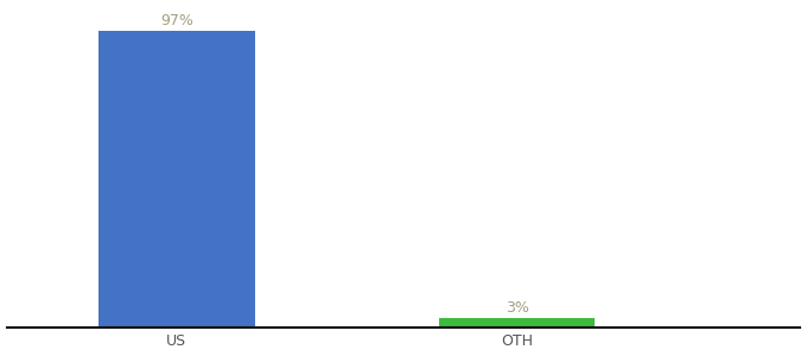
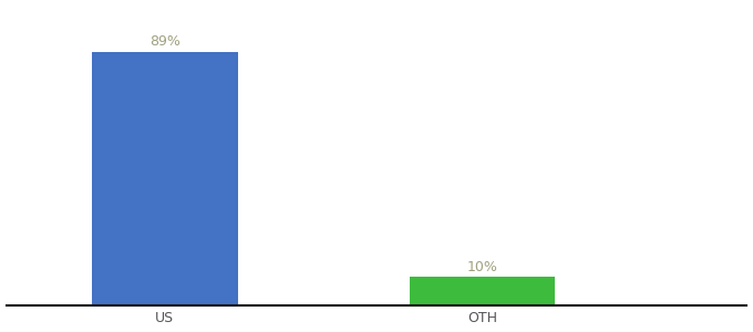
US: 97% -> 89%
OTH: 3% -> 10%
